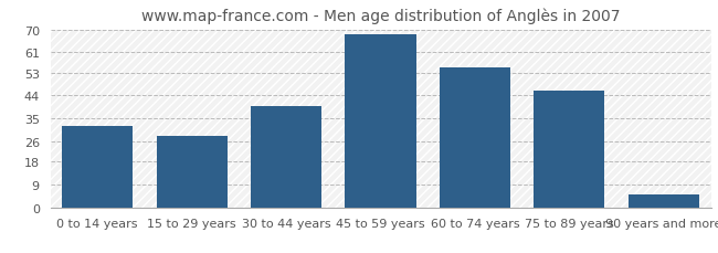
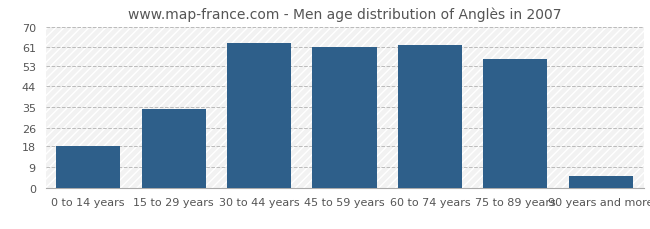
0 to 14 years: 32 -> 18
15 to 29 years: 28 -> 34
30 to 44 years: 40 -> 63
45 to 59 years: 68 -> 61
60 to 74 years: 55 -> 62
75 to 89 years: 46 -> 56
